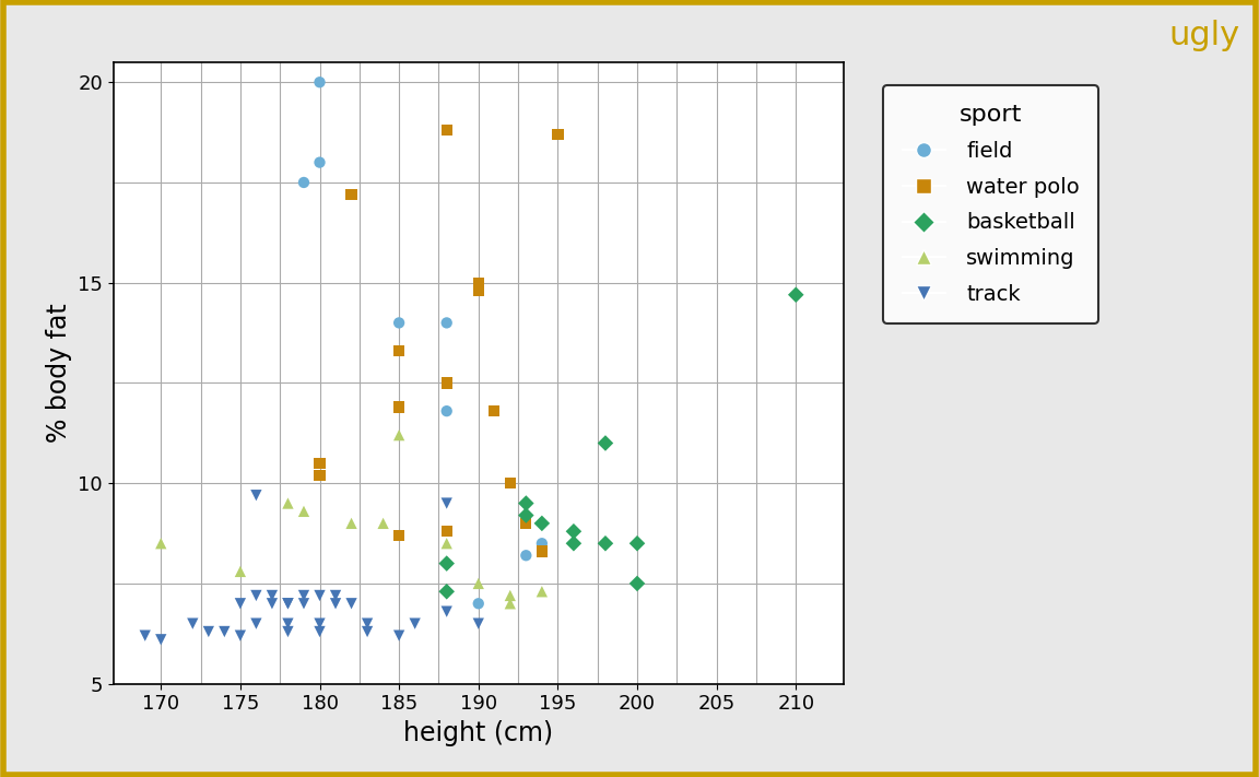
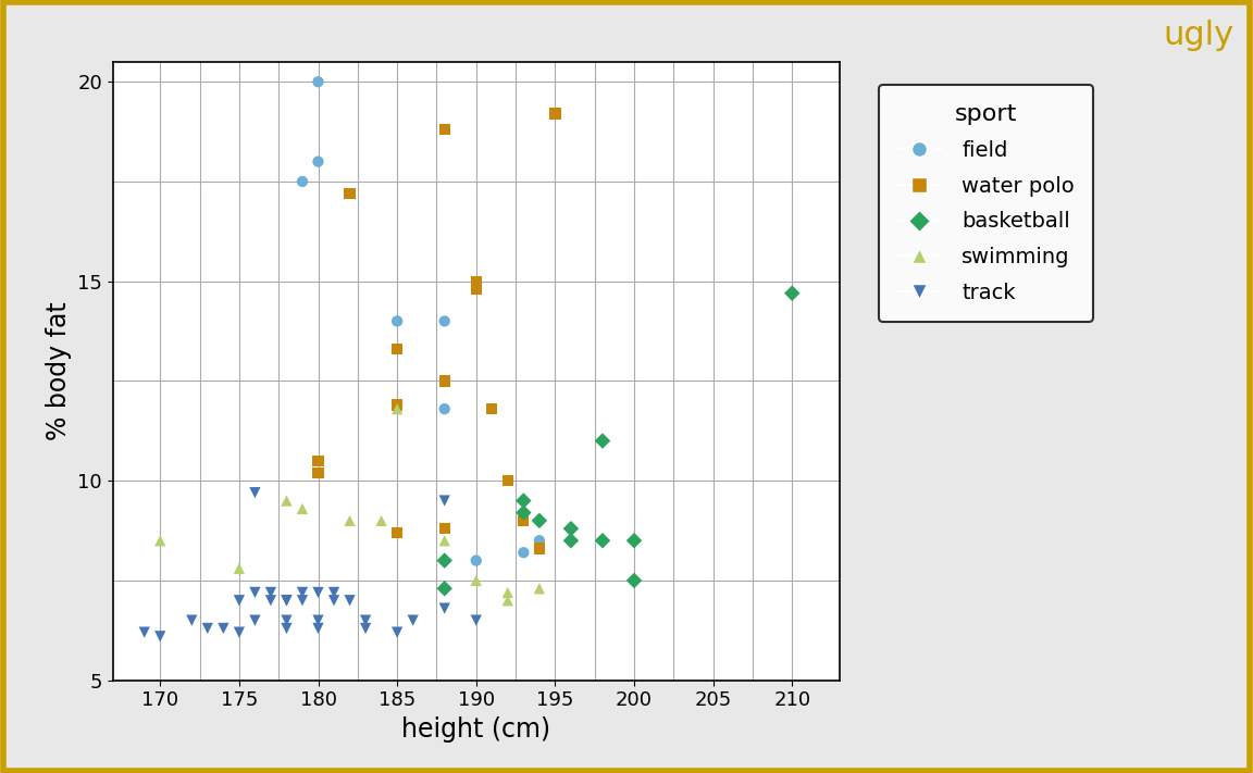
swimming/185: 11.2 -> 11.8
field/190: 7.0 -> 8.0
water polo/195: 18.7 -> 19.2
